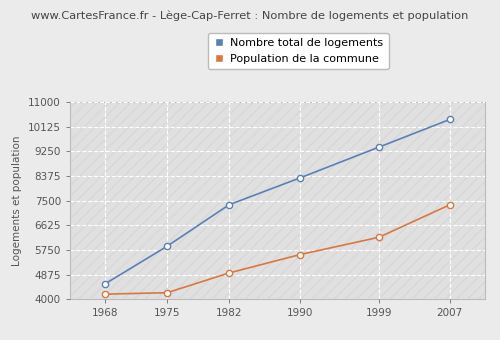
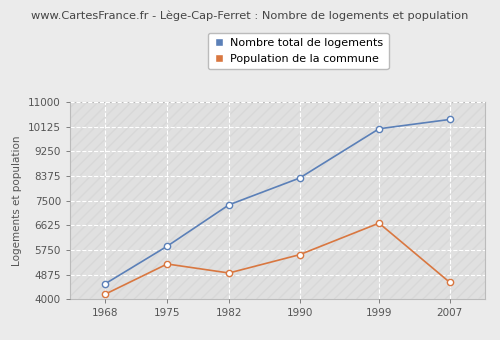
Population de la commune/1975: 4230 -> 5250
Nombre total de logements/1999: 9400 -> 10050
Population de la commune/1999: 6200 -> 6700
Population de la commune/2007: 7350 -> 4600
